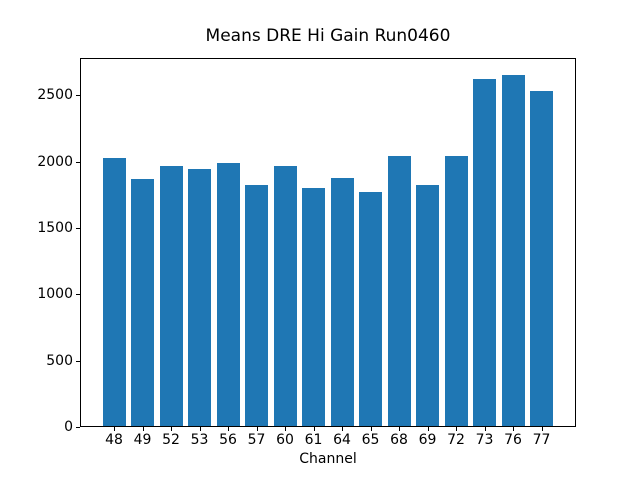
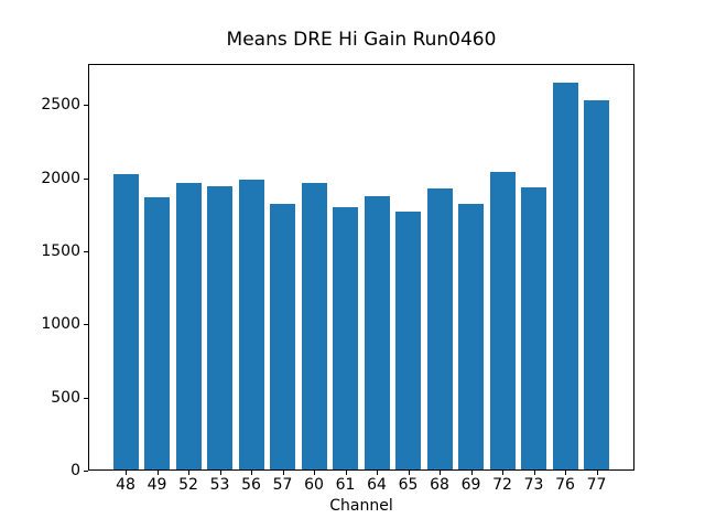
68: 2040 -> 1930
73: 2620 -> 1940
